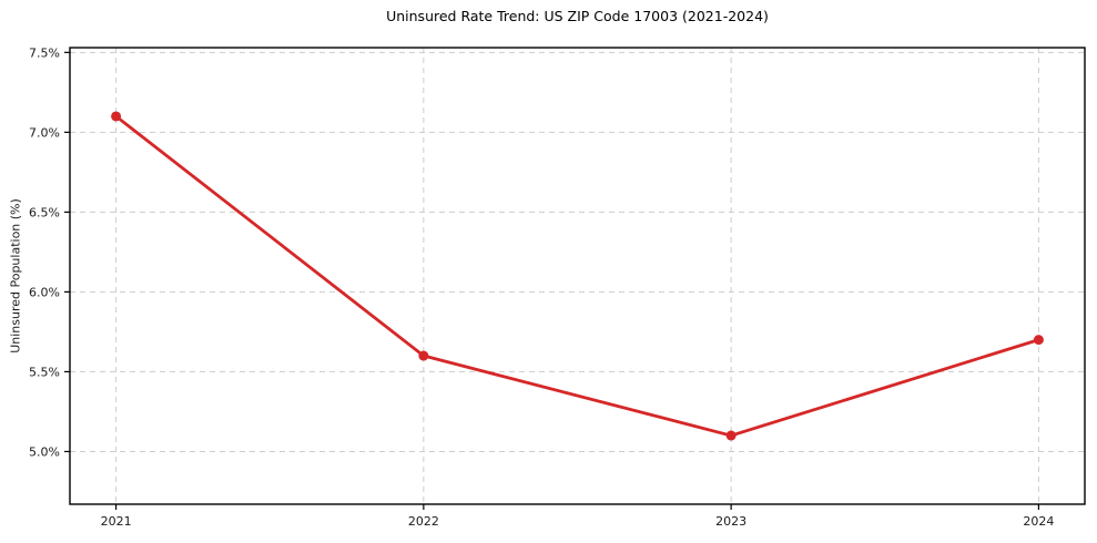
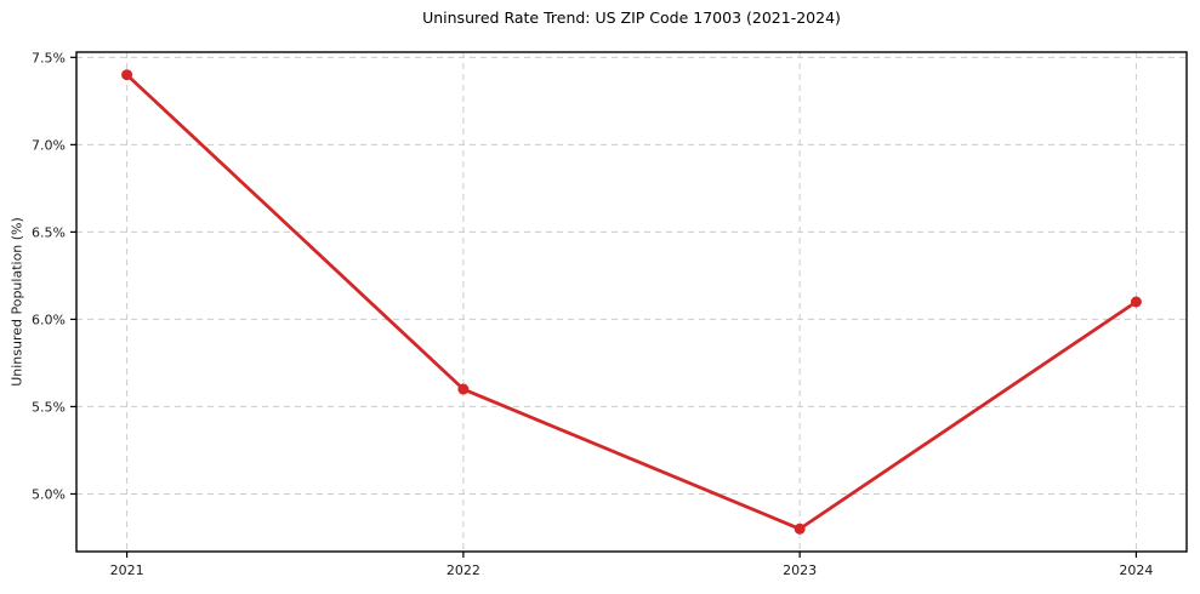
2021: 7.1% -> 7.4%
2023: 5.1% -> 4.8%
2024: 5.7% -> 6.1%
